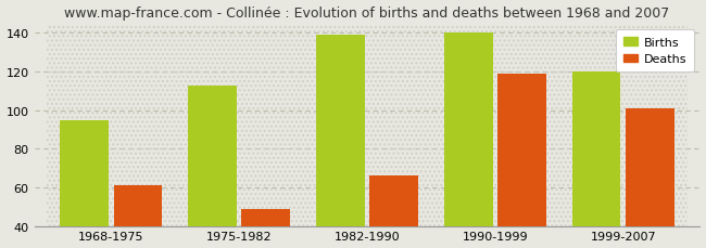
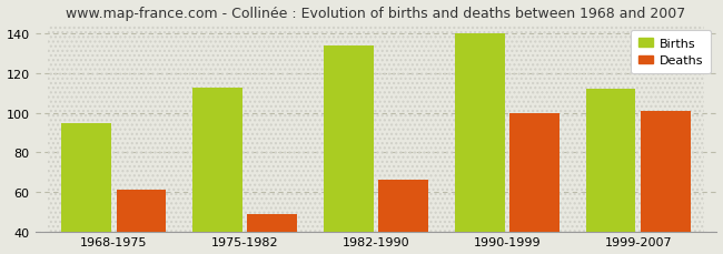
Births/1982-1990: 139 -> 134
Deaths/1990-1999: 119 -> 100
Births/1999-2007: 120 -> 112
